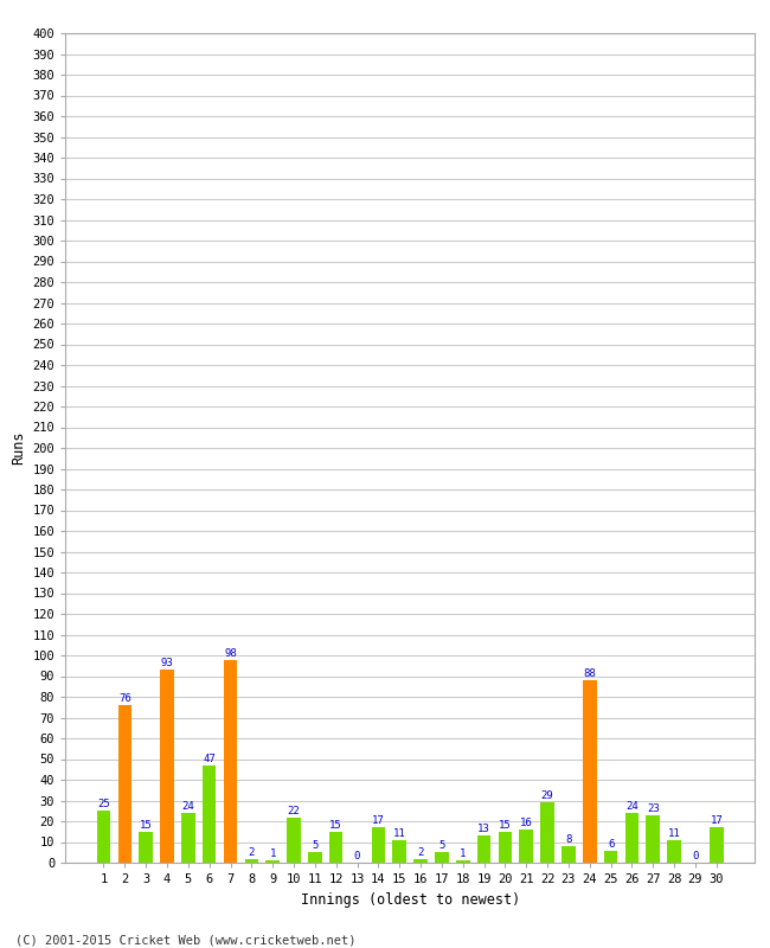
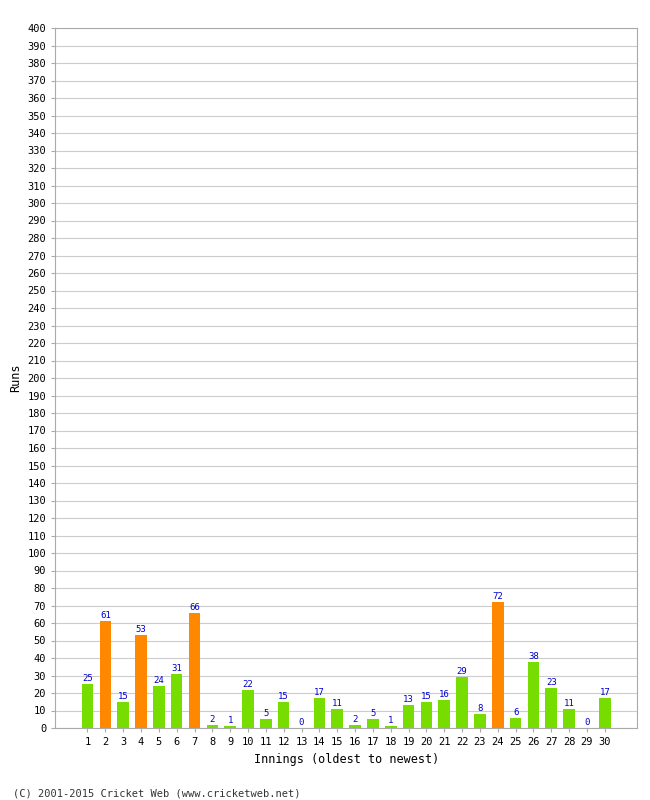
2: 76 -> 61
4: 93 -> 53
6: 47 -> 31
7: 98 -> 66
24: 88 -> 72
26: 24 -> 38
